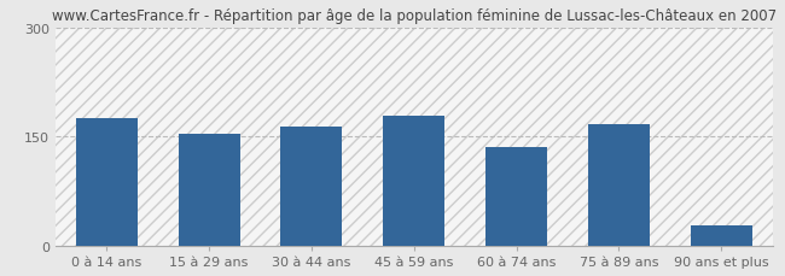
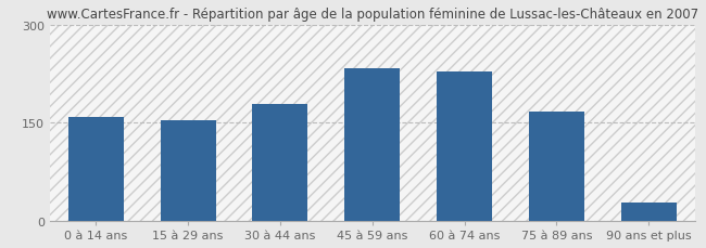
0 à 14 ans: 176 -> 158
30 à 44 ans: 164 -> 178
45 à 59 ans: 178 -> 233
60 à 74 ans: 136 -> 228
